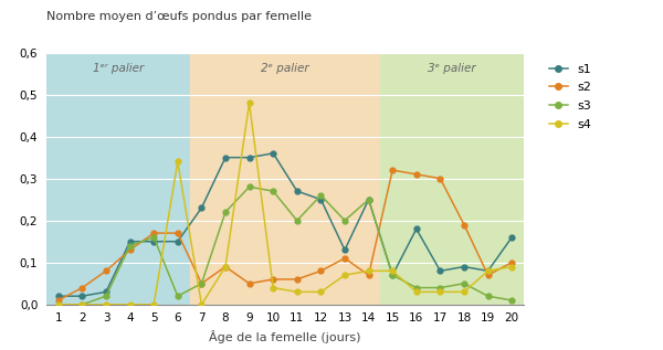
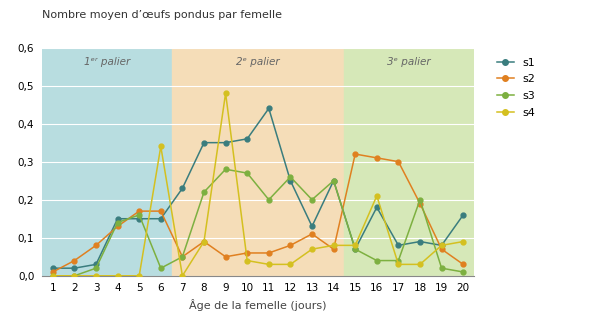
s1/11: 0,27 -> 0,44
s4/16: 0,03 -> 0,21
s3/18: 0,05 -> 0,20
s2/20: 0,10 -> 0,03
